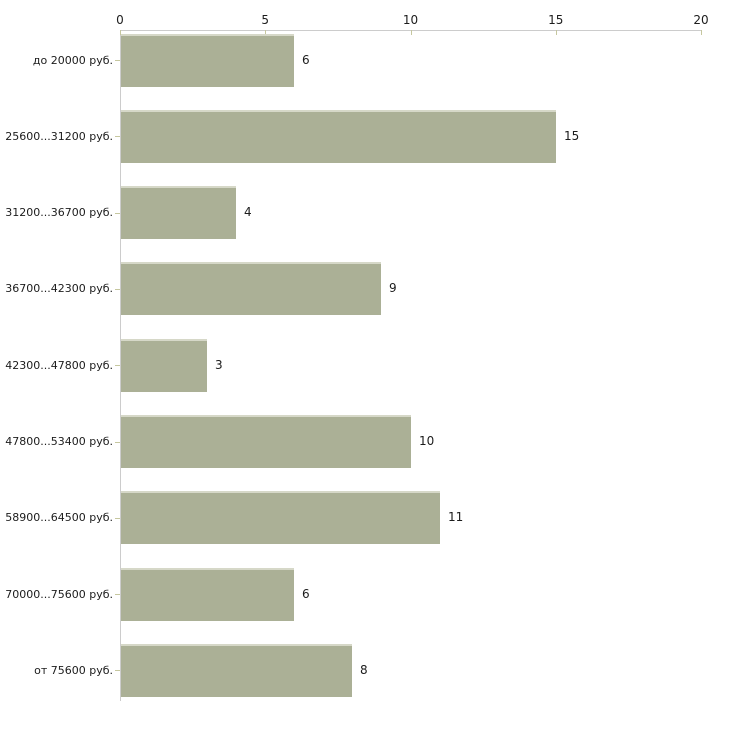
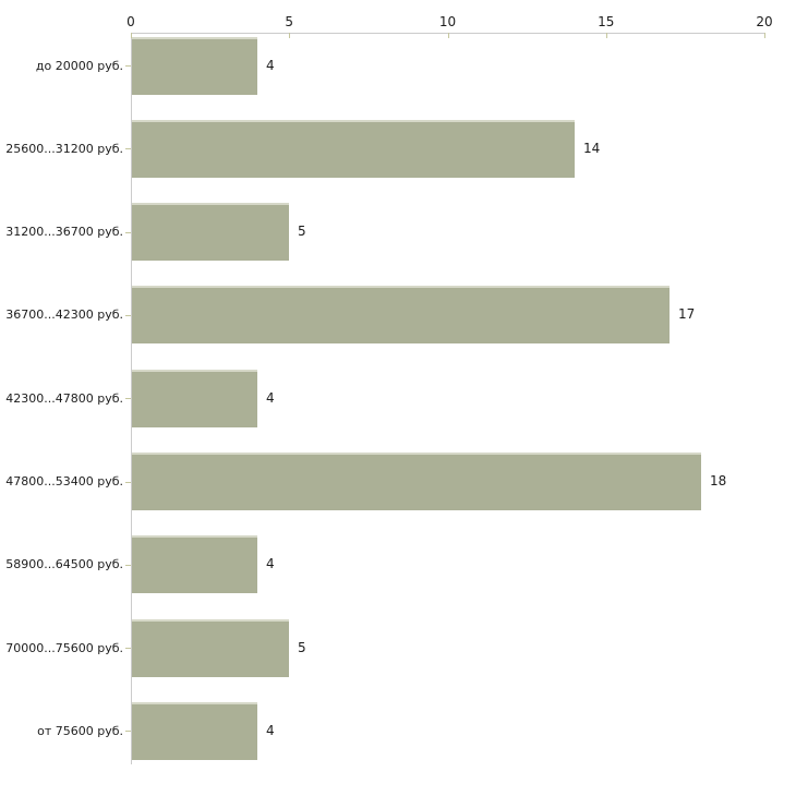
до 20000 руб.: 6 -> 4
25600...31200 руб.: 15 -> 14
31200...36700 руб.: 4 -> 5
36700...42300 руб.: 9 -> 17
42300...47800 руб.: 3 -> 4
47800...53400 руб.: 10 -> 18
58900...64500 руб.: 11 -> 4
70000...75600 руб.: 6 -> 5
от 75600 руб.: 8 -> 4
